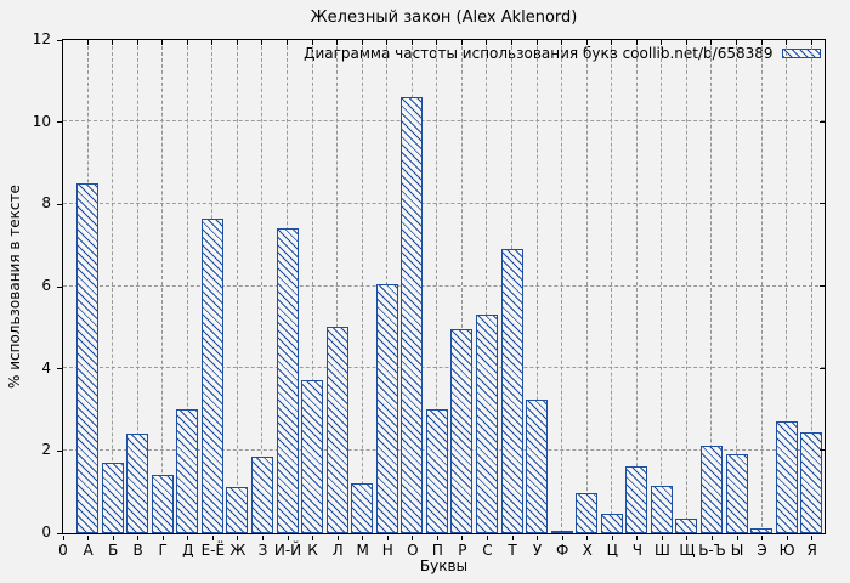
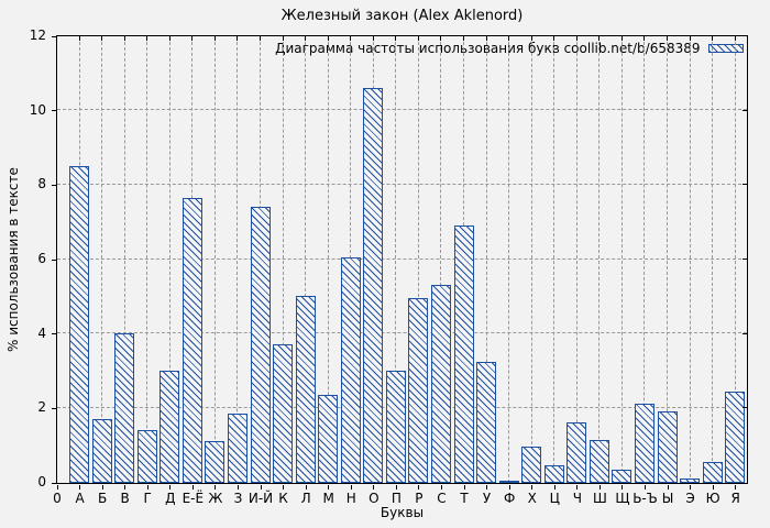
В: 2.4 -> 4.0
М: 1.2 -> 2.4
Ю: 2.7 -> 0.6
